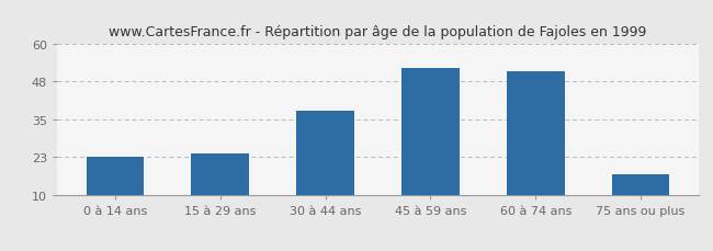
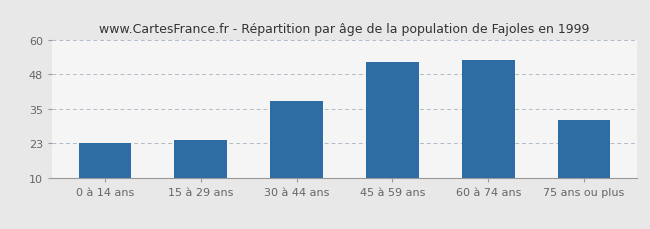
60 à 74 ans: 51 -> 53
75 ans ou plus: 17 -> 31
